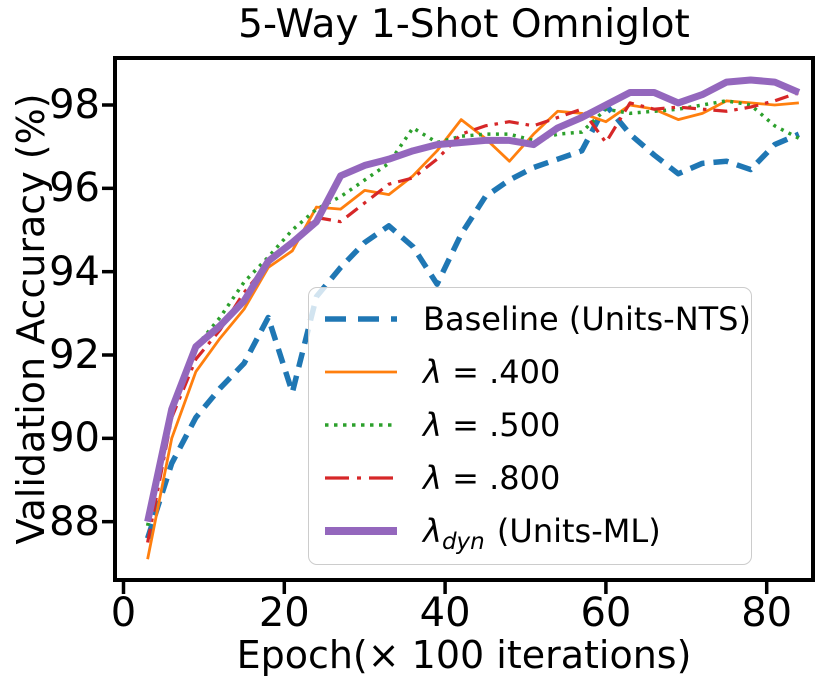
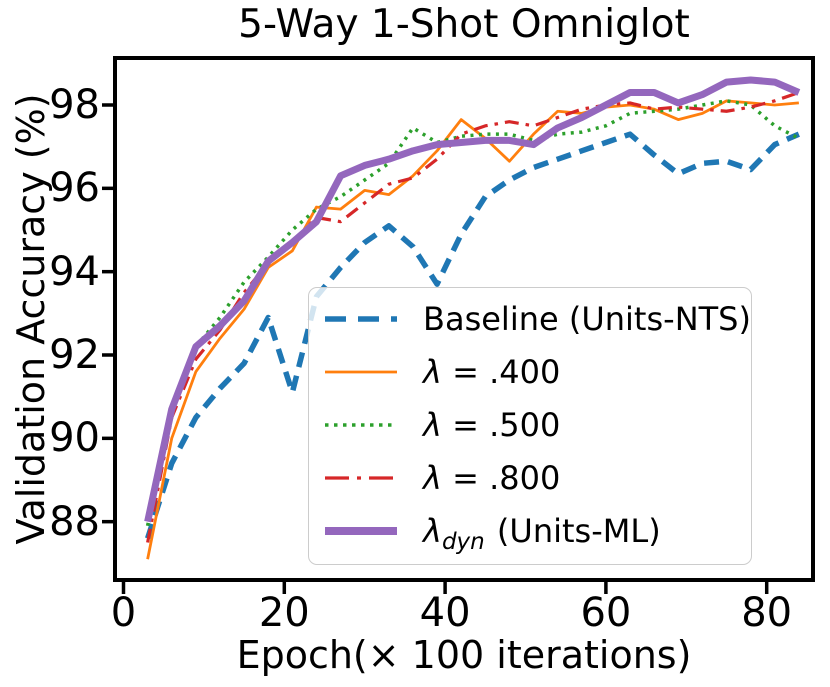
Baseline (Units-NTS)/60: 98.0 -> 97.1
λ = .400/60: 97.6 -> 98.0
λ = .500/60: 97.9 -> 97.5
λ = .800/60: 97.1 -> 98.0
